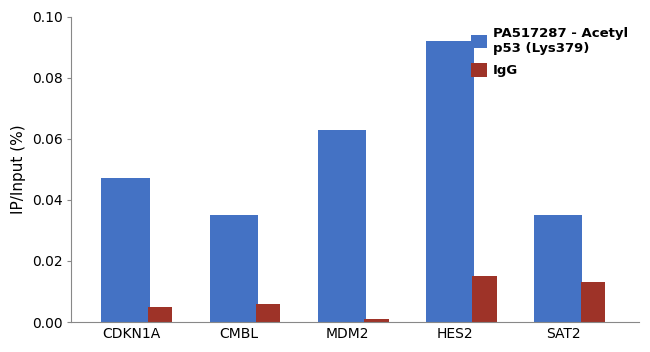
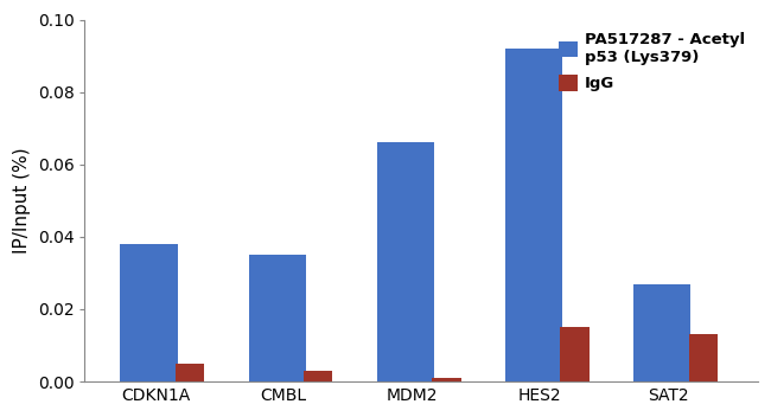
PA517287 - Acetyl p53 (Lys379)/CDKN1A: 0.047 -> 0.038
IgG/CMBL: 0.006 -> 0.003
PA517287 - Acetyl p53 (Lys379)/MDM2: 0.063 -> 0.066
PA517287 - Acetyl p53 (Lys379)/SAT2: 0.035 -> 0.027
